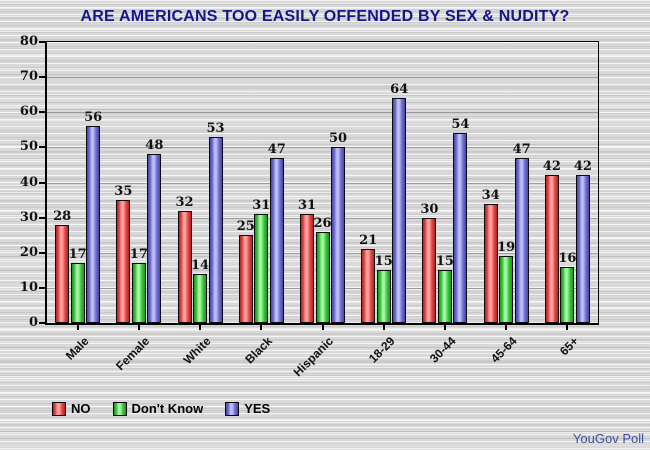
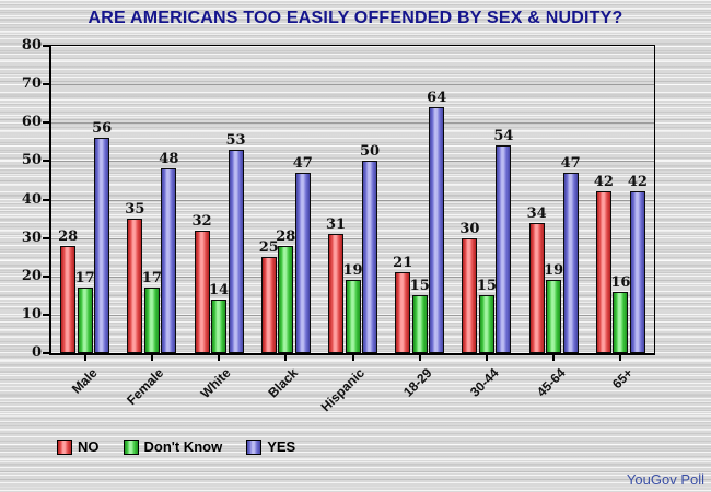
Don't Know/Black: 31 -> 28
Don't Know/Hispanic: 26 -> 19
